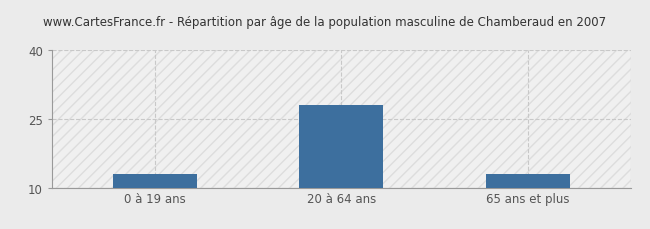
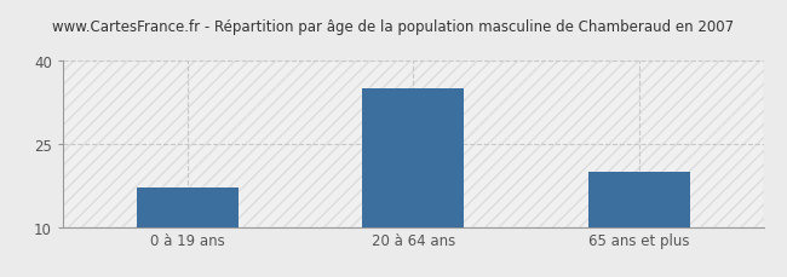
0 à 19 ans: 13 -> 17
20 à 64 ans: 28 -> 35
65 ans et plus: 13 -> 20
